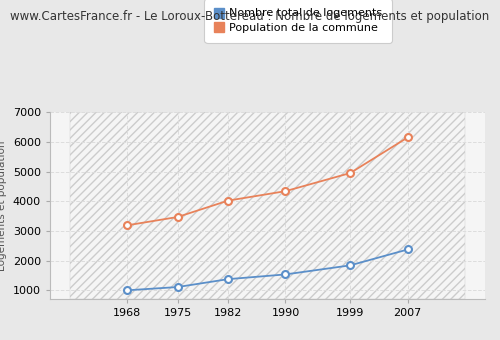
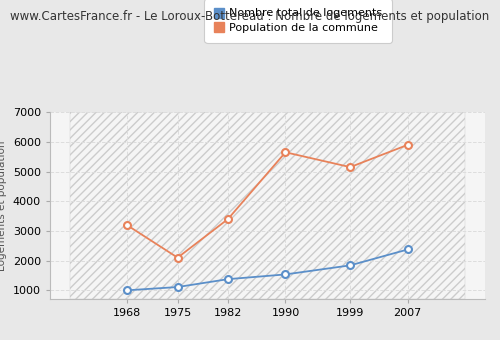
Population de la commune/1975: 3470 -> 2100
Population de la commune/1982: 4020 -> 3400
Population de la commune/1990: 4340 -> 5650
Population de la commune/1999: 4950 -> 5150
Population de la commune/2007: 6150 -> 5900
